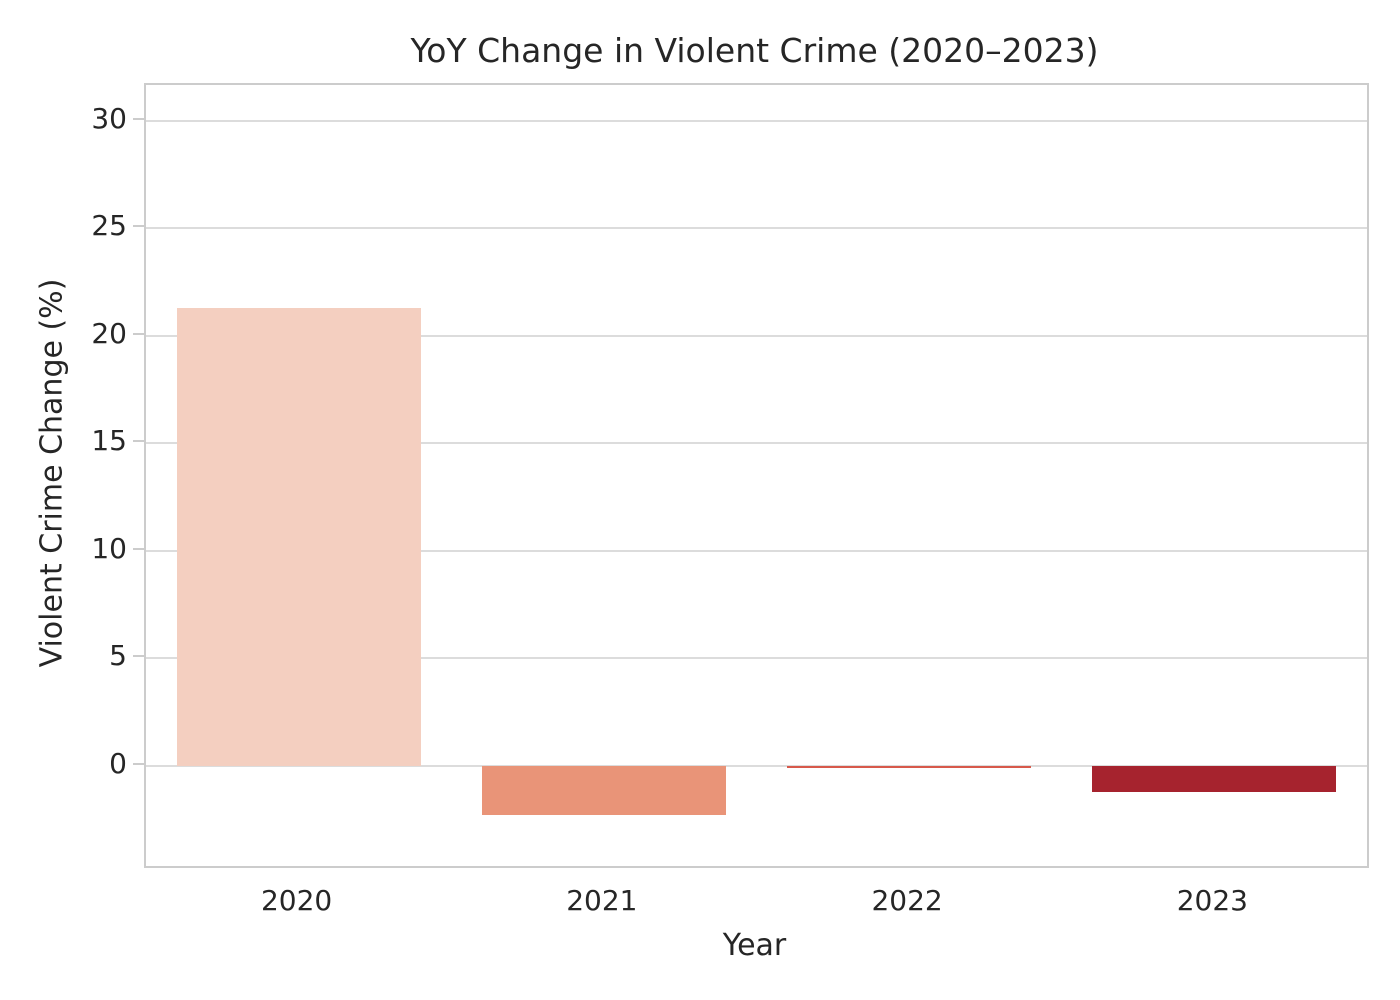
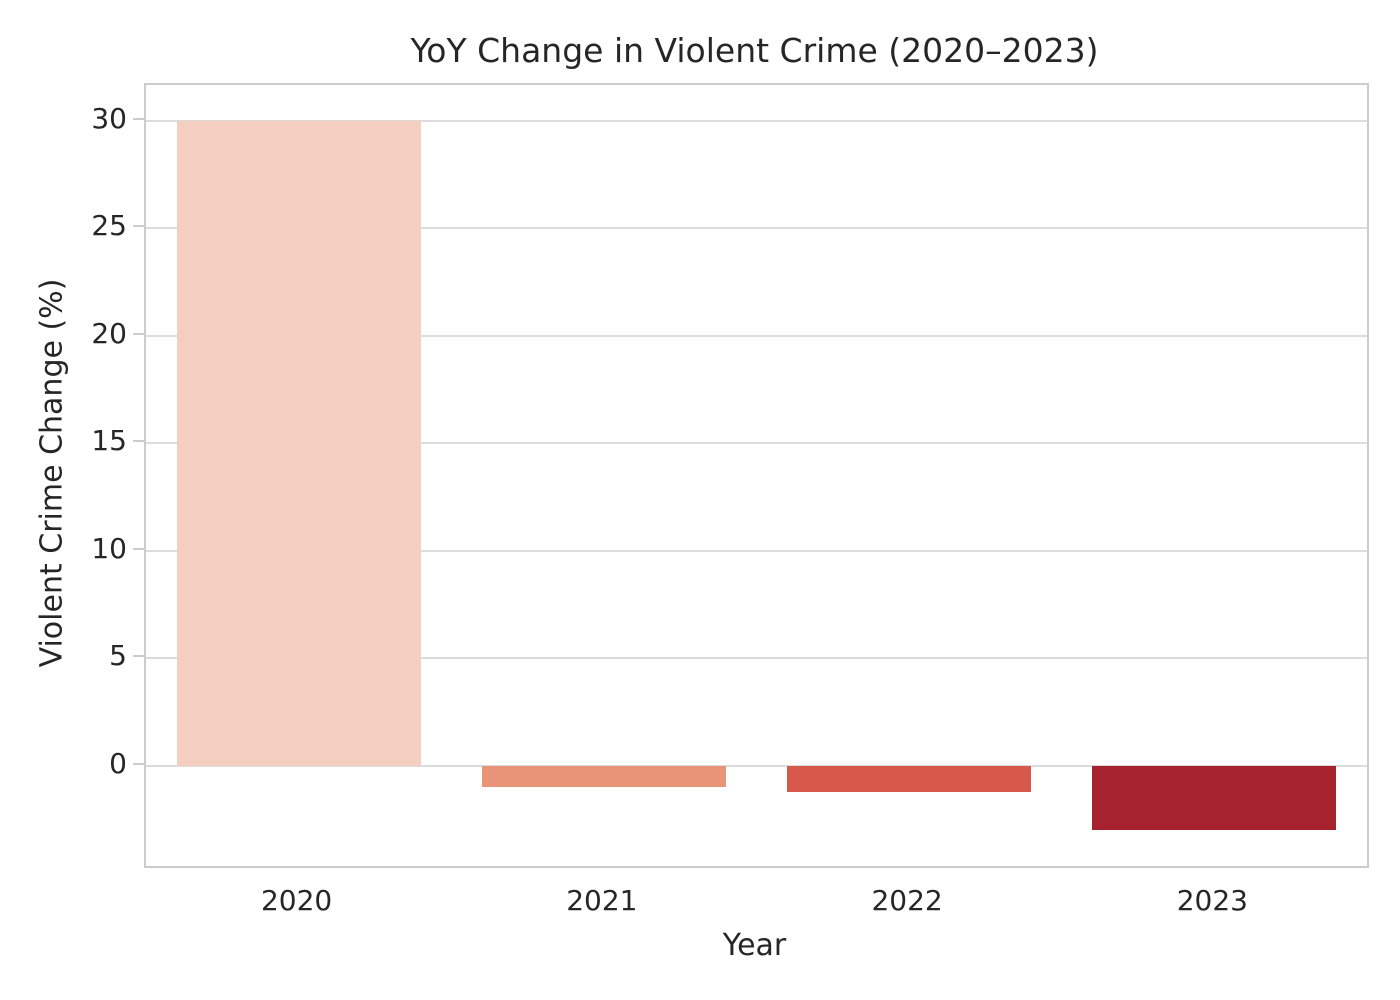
2020: 21.3 -> 30.0
2021: -2.3 -> -1.0
2022: -0.1 -> -1.2
2023: -1.2 -> -3.0
